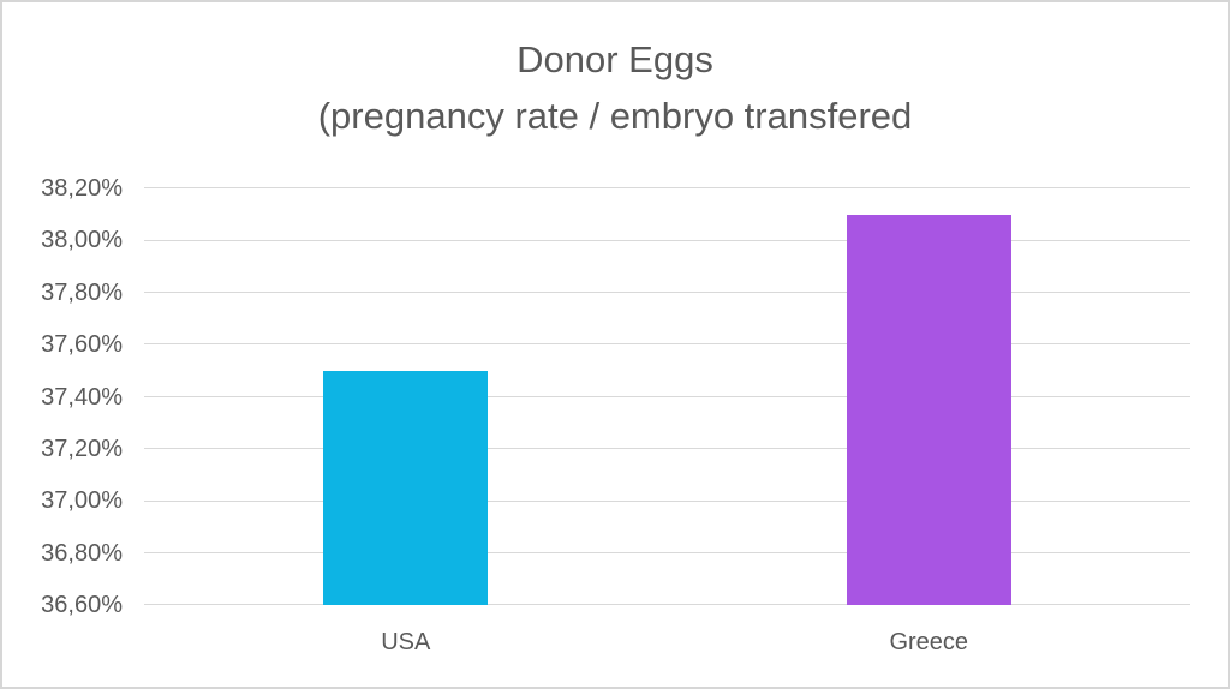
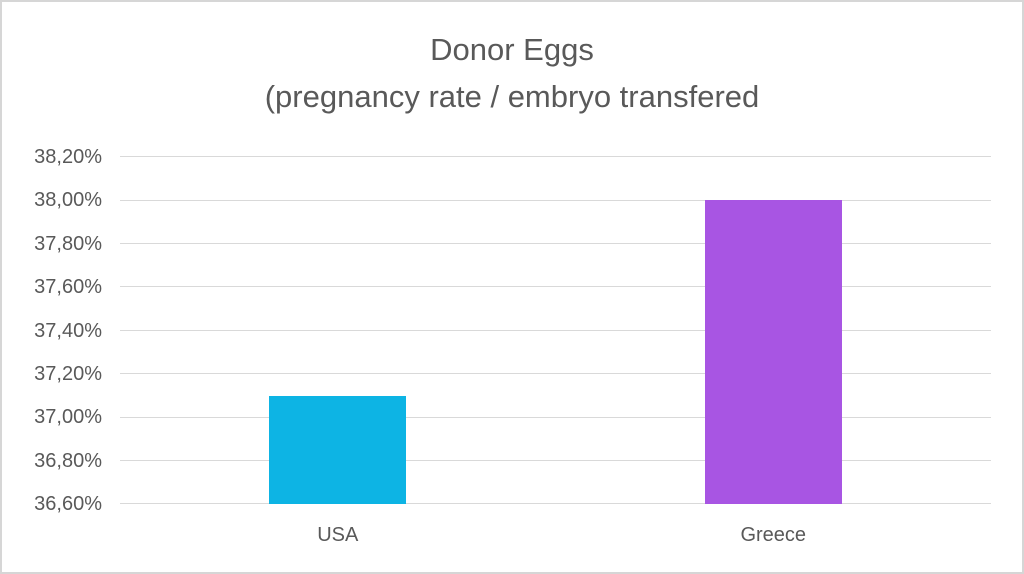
USA: 37,5% -> 37,1%
Greece: 38,1% -> 38,0%
